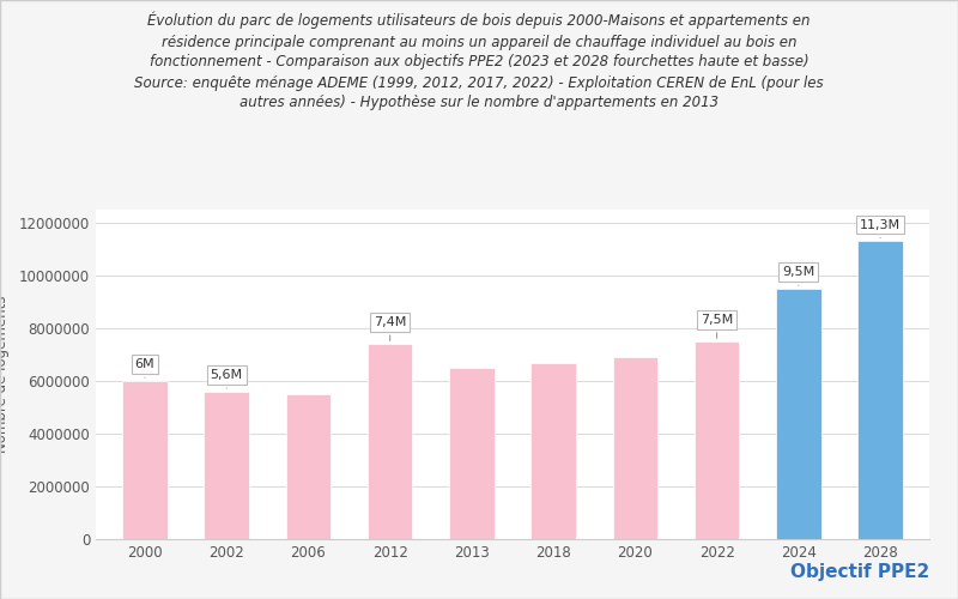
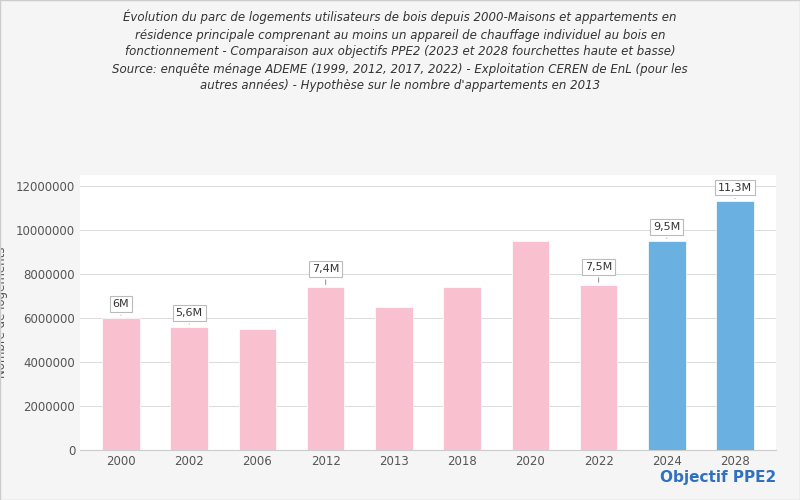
2018: 6700000 -> 7400000
2020: 6900000 -> 9500000
